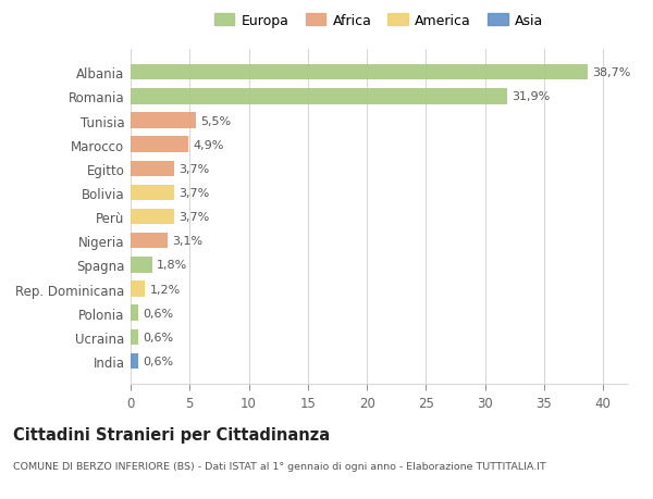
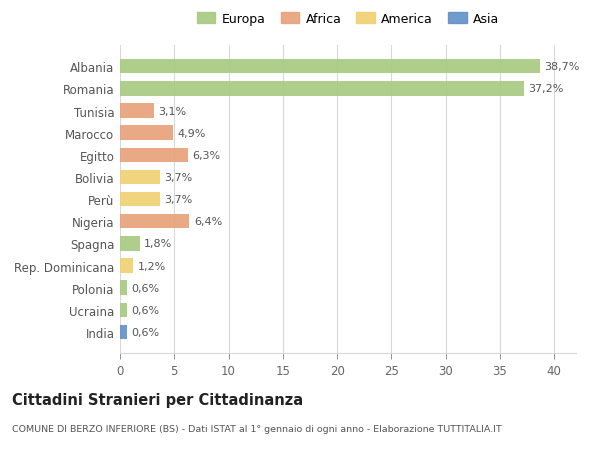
Romania: 31,9% -> 37,2%
Tunisia: 5,5% -> 3,1%
Egitto: 3,7% -> 6,3%
Nigeria: 3,1% -> 6,4%
